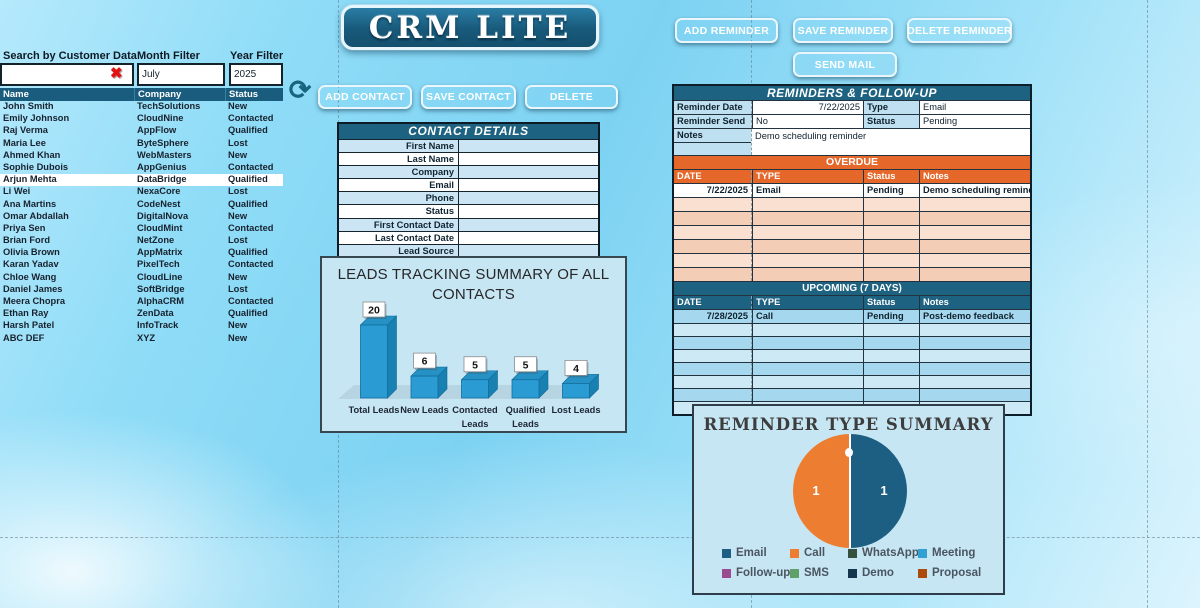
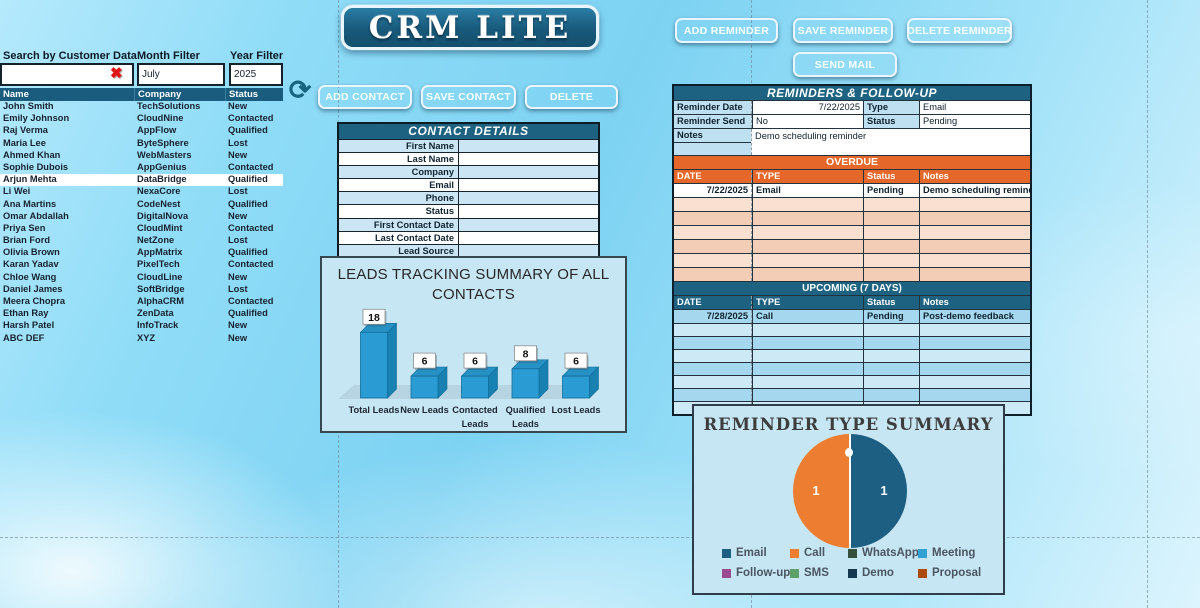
LEADS TRACKING SUMMARY OF ALL CONTACTS/Total Leads: 20 -> 18
LEADS TRACKING SUMMARY OF ALL CONTACTS/Contacted Leads: 5 -> 6
LEADS TRACKING SUMMARY OF ALL CONTACTS/Qualified Leads: 5 -> 8
LEADS TRACKING SUMMARY OF ALL CONTACTS/Lost Leads: 4 -> 6
